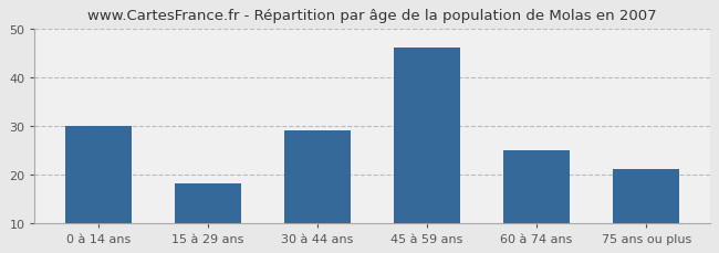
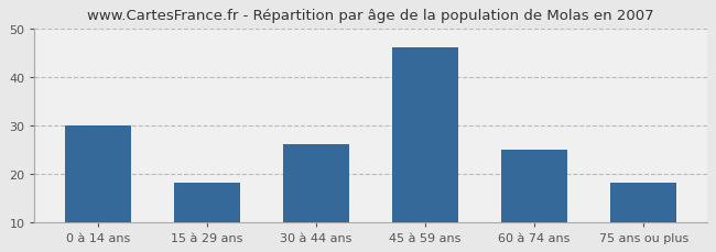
30 à 44 ans: 29 -> 26
75 ans ou plus: 21 -> 18
